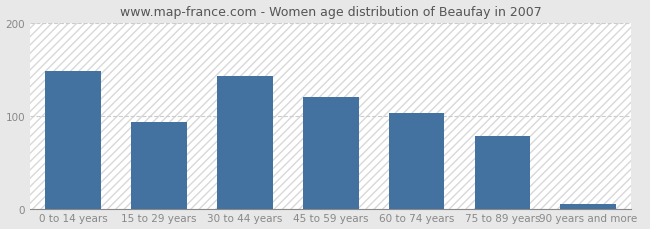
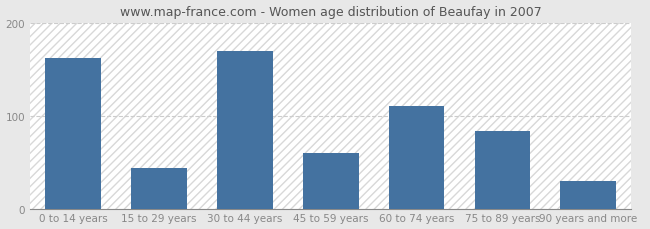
0 to 14 years: 148 -> 162
15 to 29 years: 93 -> 44
30 to 44 years: 143 -> 170
45 to 59 years: 120 -> 60
60 to 74 years: 103 -> 110
75 to 89 years: 78 -> 84
90 years and more: 5 -> 30
